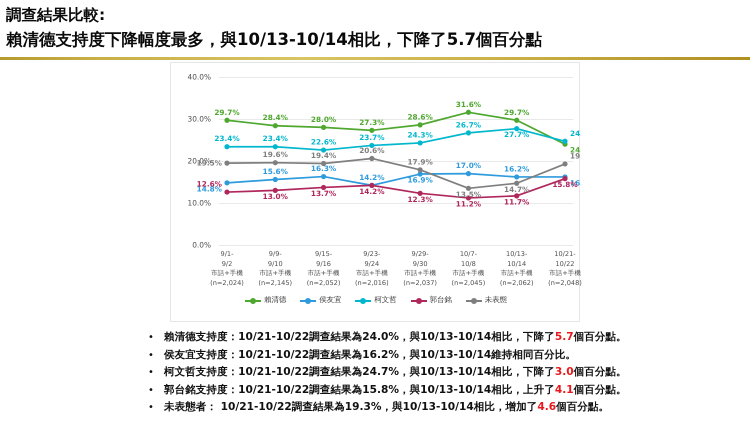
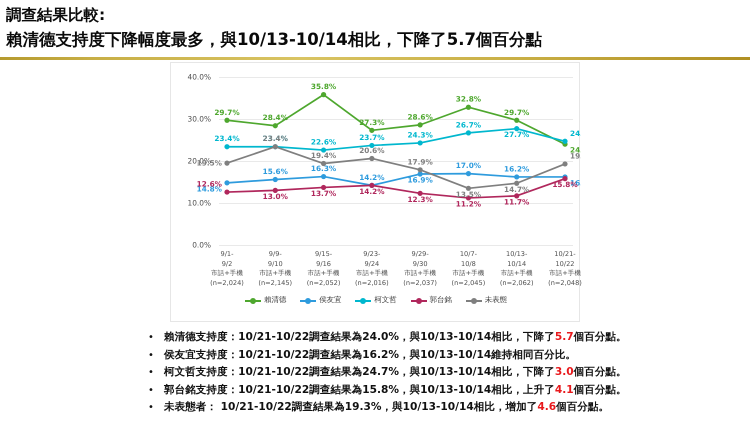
未表態/9/9- 9/10: 19.6% -> 23.4%
賴清德/9/15- 9/16: 28.0% -> 35.8%
賴清德/10/7- 10/8: 31.6% -> 32.8%
